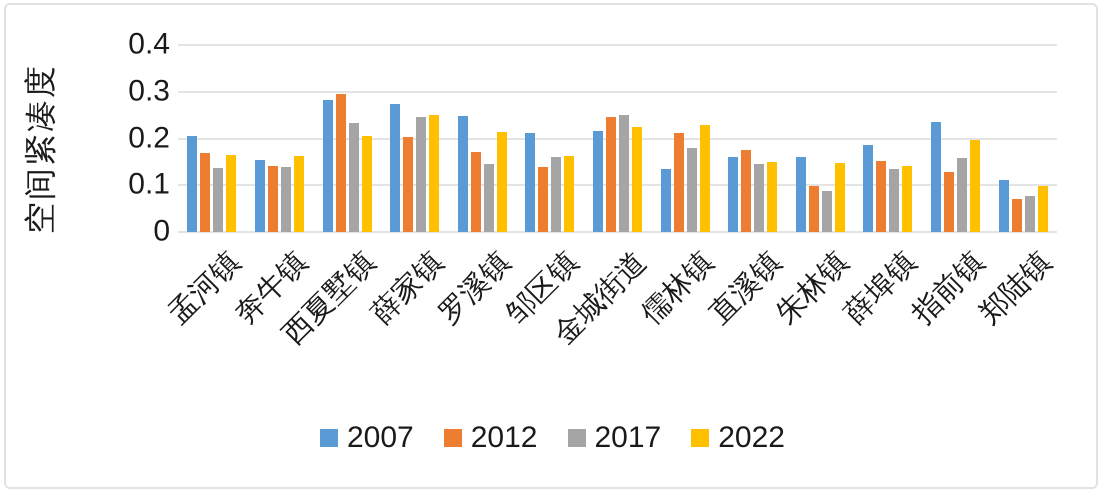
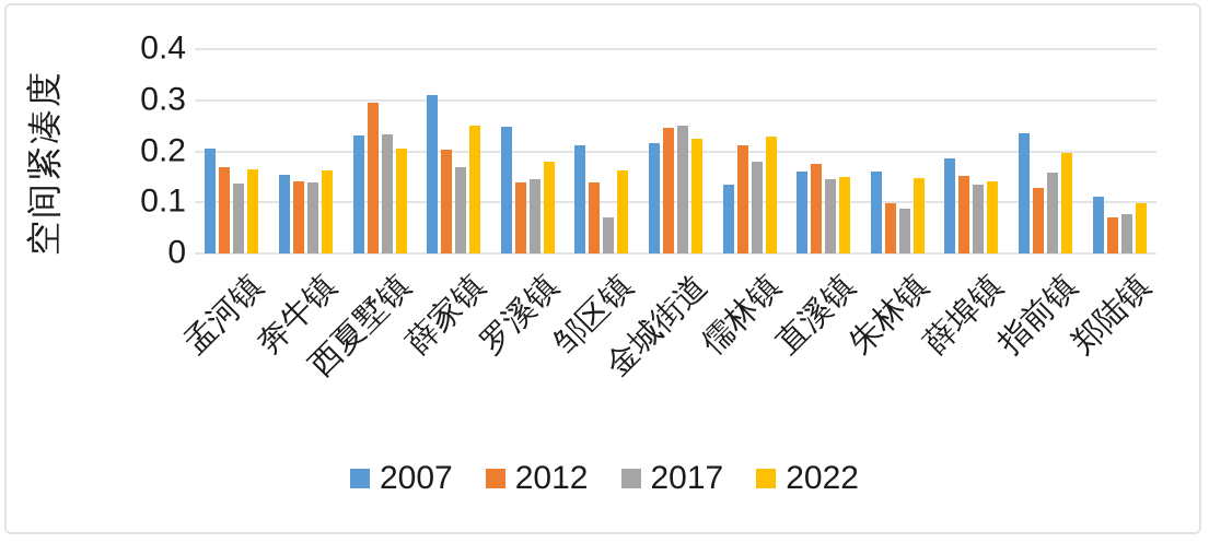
2007/西夏墅镇: 0.28 -> 0.23
2007/薛家镇: 0.27 -> 0.31
2017/薛家镇: 0.25 -> 0.17
2012/罗溪镇: 0.17 -> 0.14
2022/罗溪镇: 0.21 -> 0.18
2017/邹区镇: 0.16 -> 0.07
